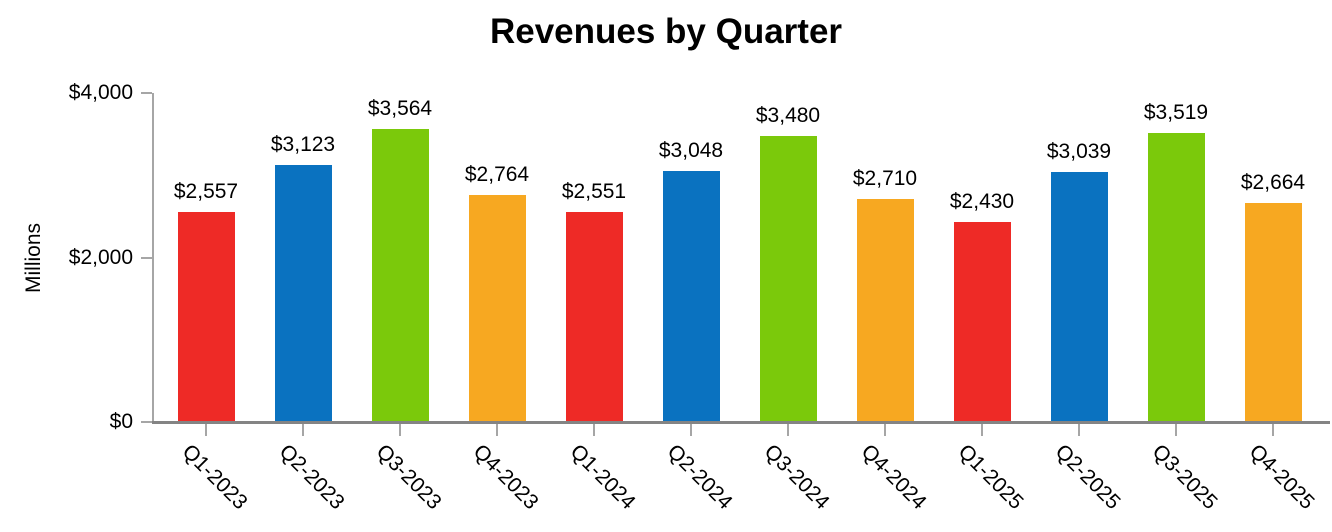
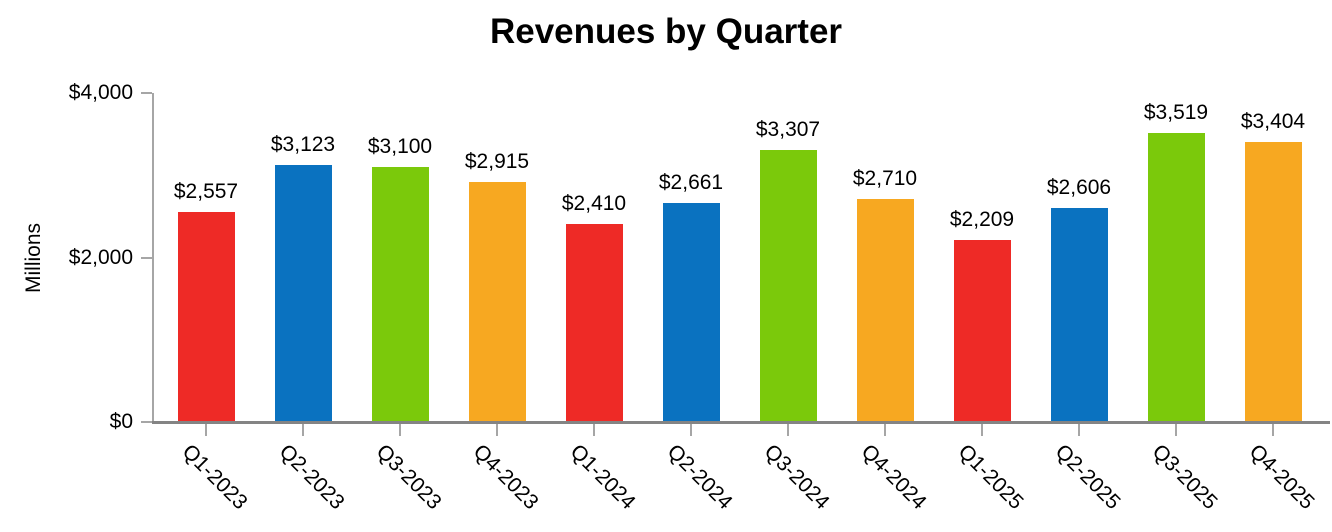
Q3-2023: $3,564 -> $3,100
Q4-2023: $2,764 -> $2,915
Q1-2024: $2,551 -> $2,410
Q2-2024: $3,048 -> $2,661
Q3-2024: $3,480 -> $3,307
Q1-2025: $2,430 -> $2,209
Q2-2025: $3,039 -> $2,606
Q4-2025: $2,664 -> $3,404
